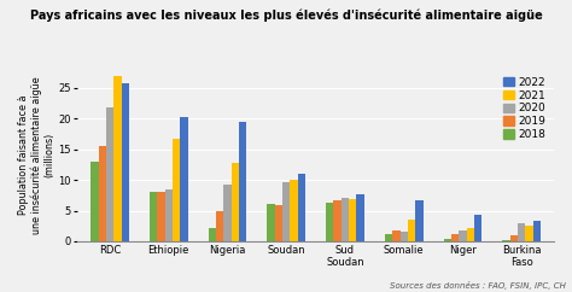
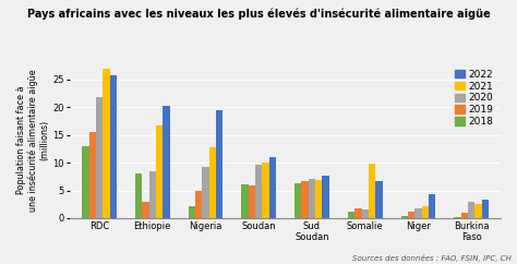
2019/Ethiopie: 8.0 -> 3.0
2021/Somalie: 3.5 -> 9.8
